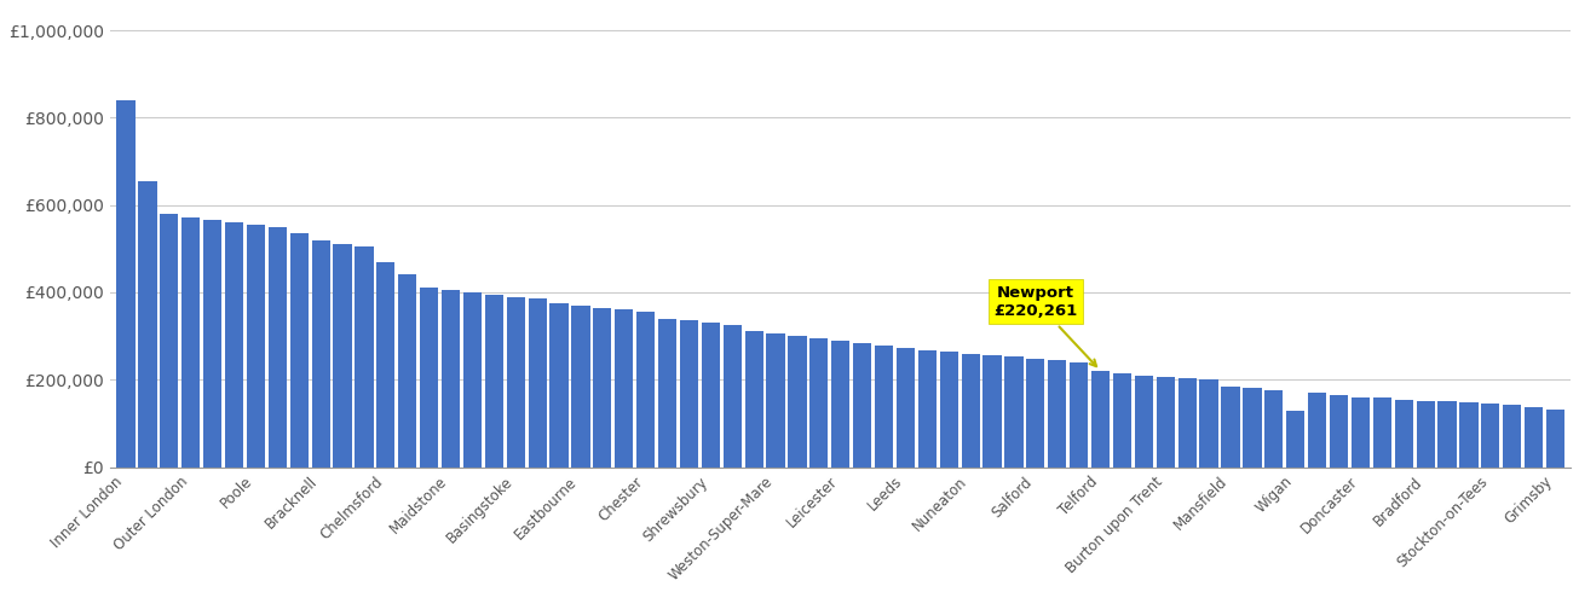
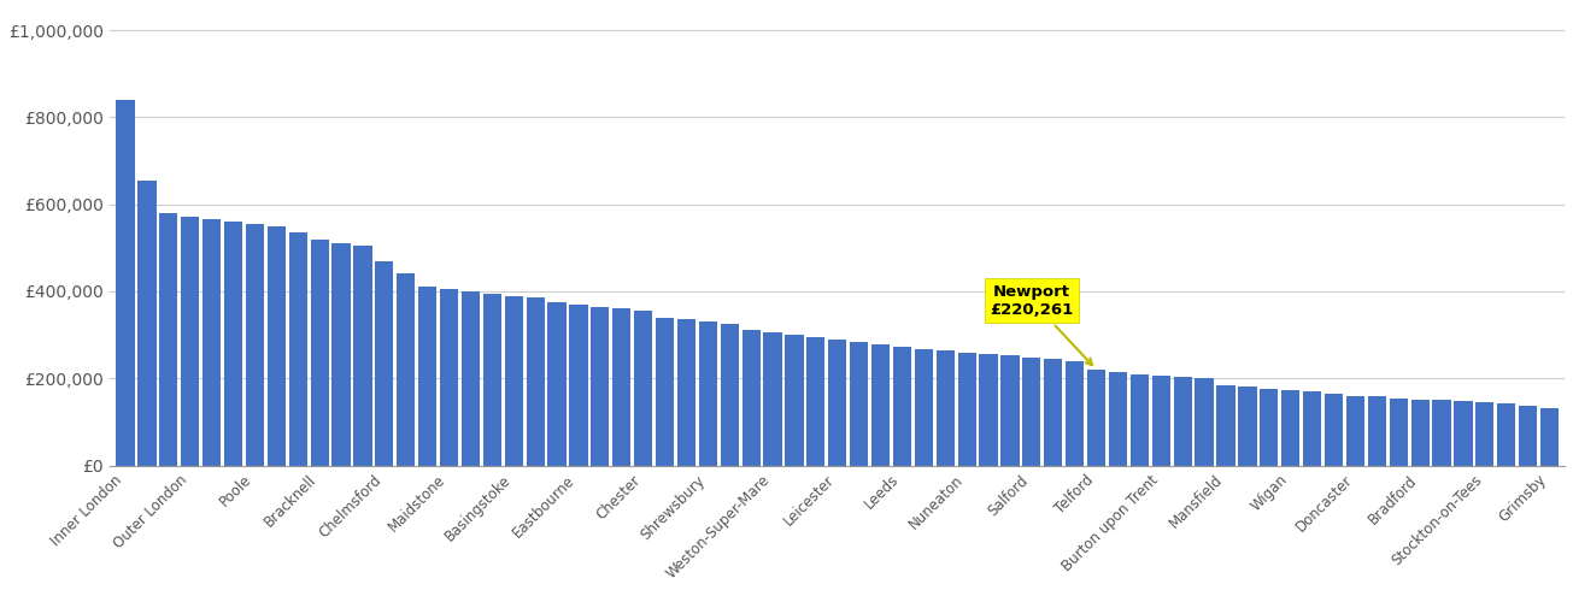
Wigan: £130,000 -> £172,000
